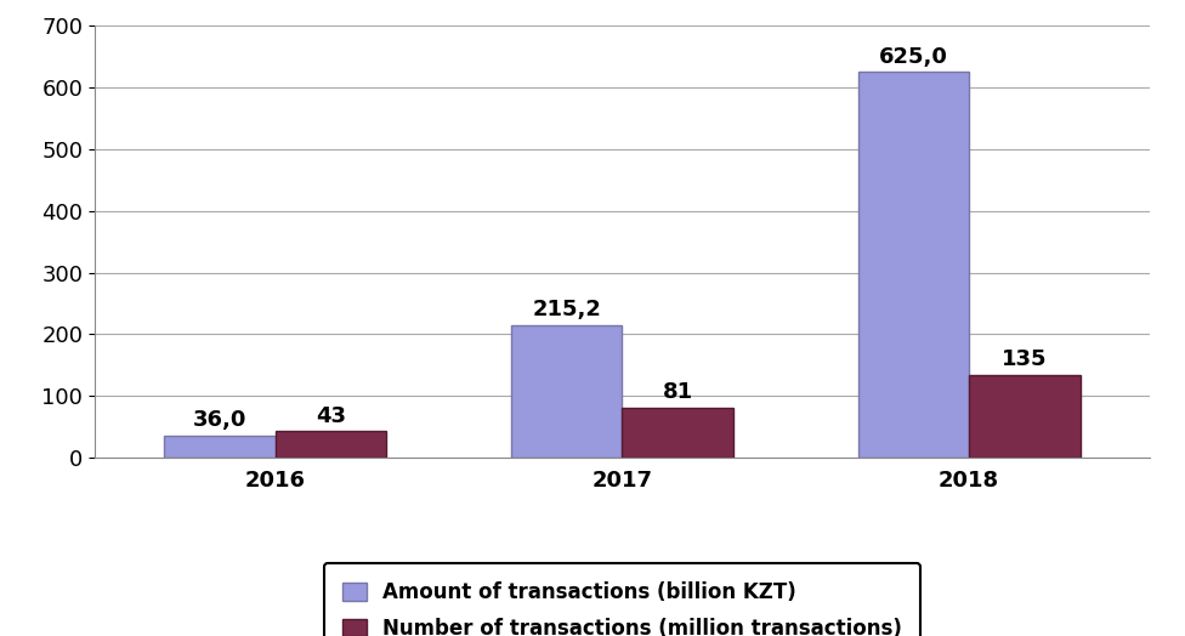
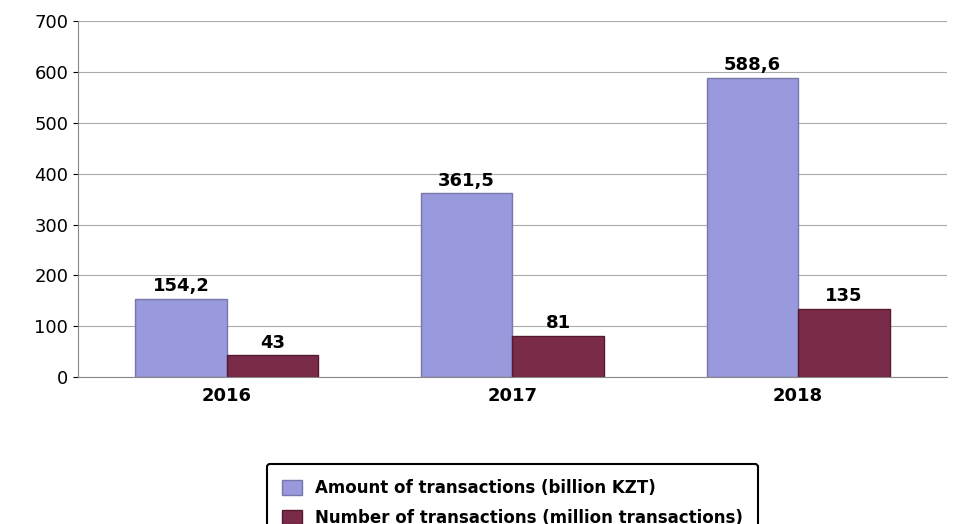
Amount of transactions (billion KZT)/2016: 36,0 -> 154,2
Amount of transactions (billion KZT)/2017: 215,2 -> 361,5
Amount of transactions (billion KZT)/2018: 625,0 -> 588,6
